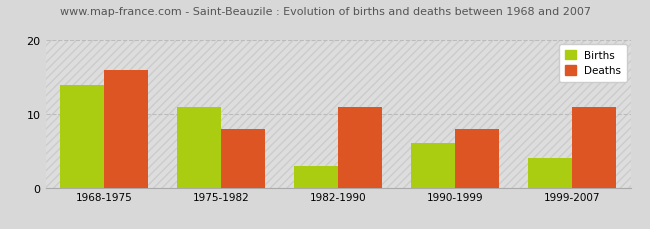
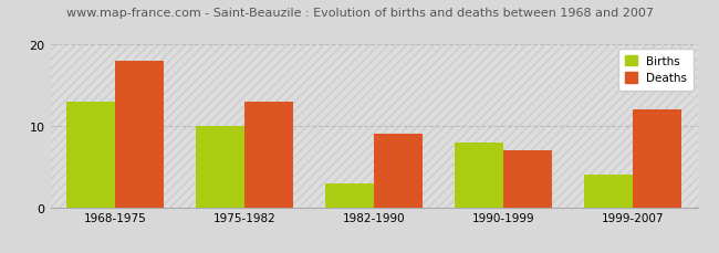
Births/1968-1975: 14 -> 13
Deaths/1968-1975: 16 -> 18
Births/1975-1982: 11 -> 10
Deaths/1975-1982: 8 -> 13
Deaths/1982-1990: 11 -> 9
Births/1990-1999: 6 -> 8
Deaths/1990-1999: 8 -> 7
Deaths/1999-2007: 11 -> 12
